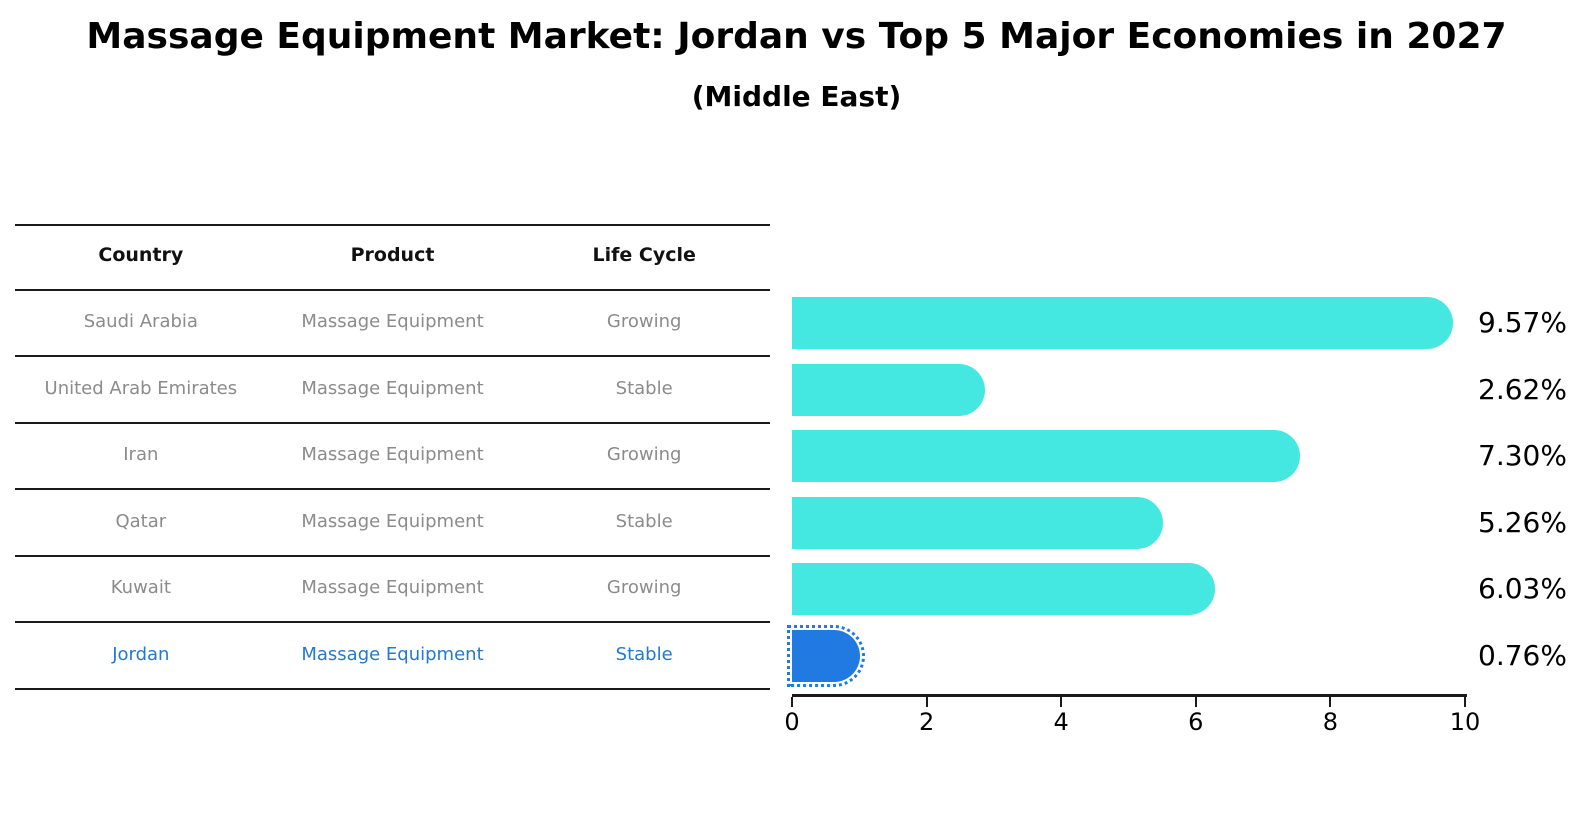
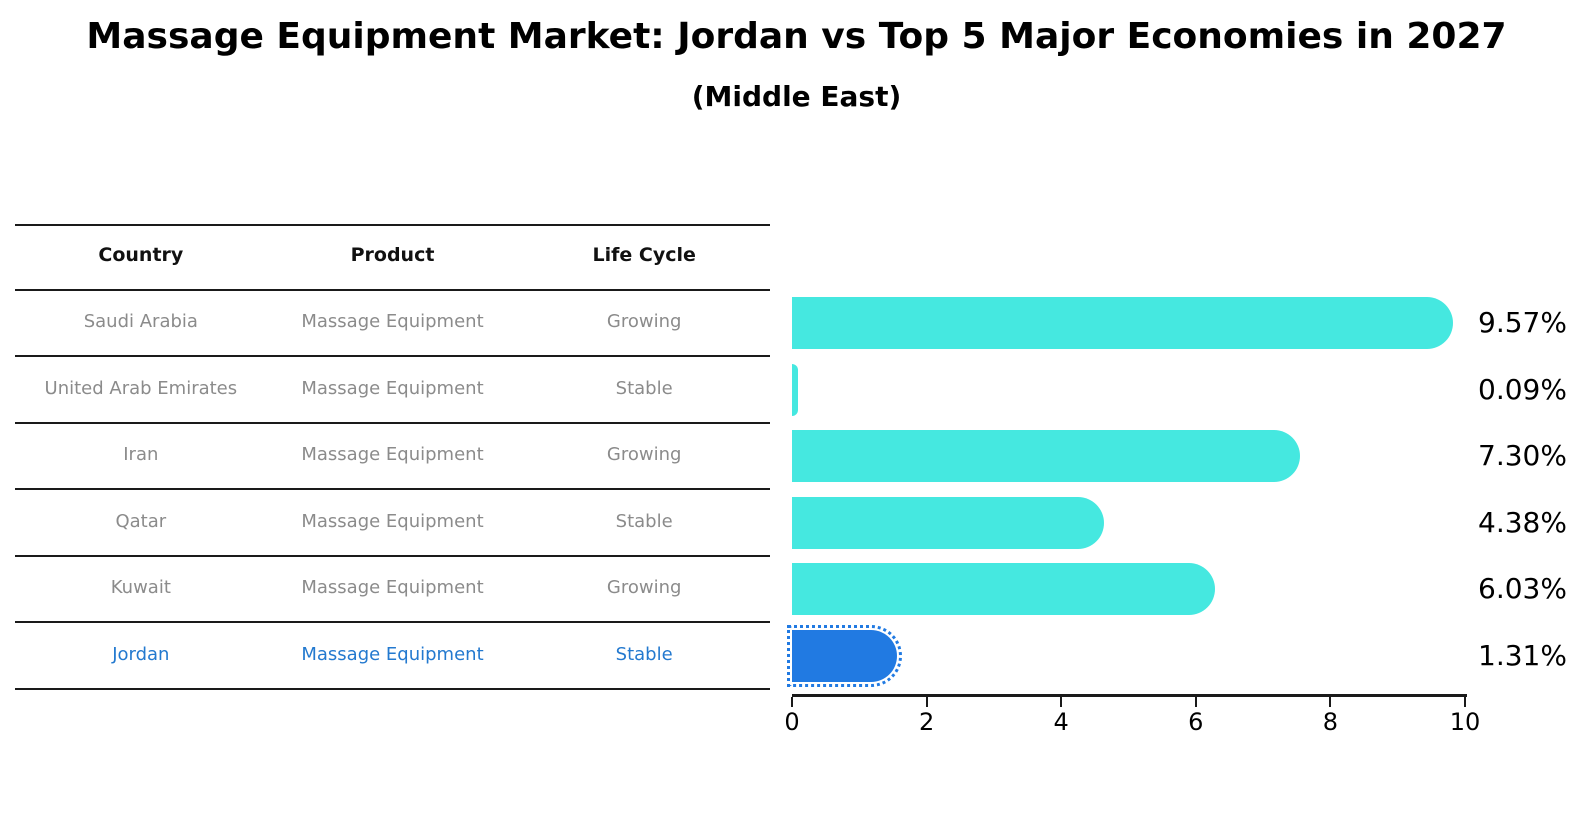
United Arab Emirates: 2.62% -> 0.09%
Qatar: 5.26% -> 4.38%
Jordan: 0.76% -> 1.31%
